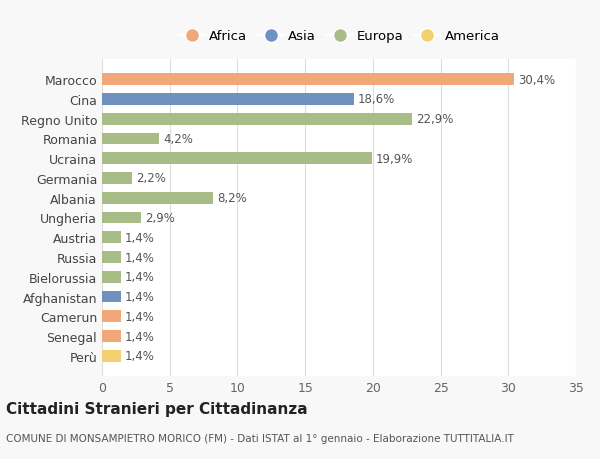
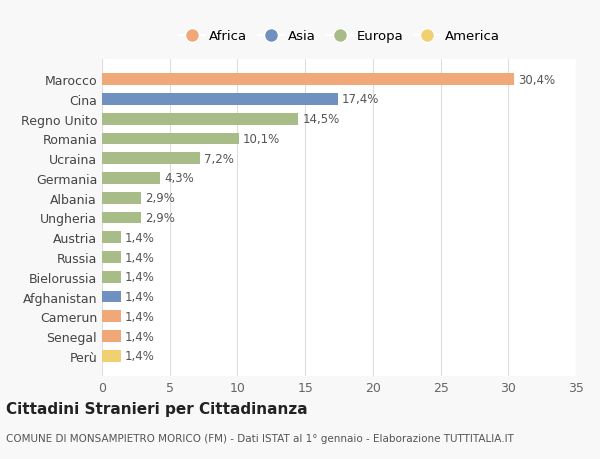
Cina: 18,6% -> 17,4%
Regno Unito: 22,9% -> 14,5%
Romania: 4,2% -> 10,1%
Ucraina: 19,9% -> 7,2%
Germania: 2,2% -> 4,3%
Albania: 8,2% -> 2,9%
